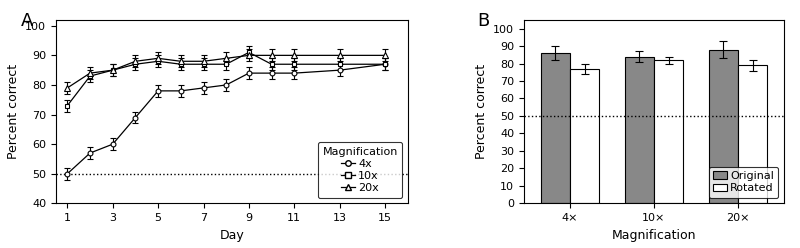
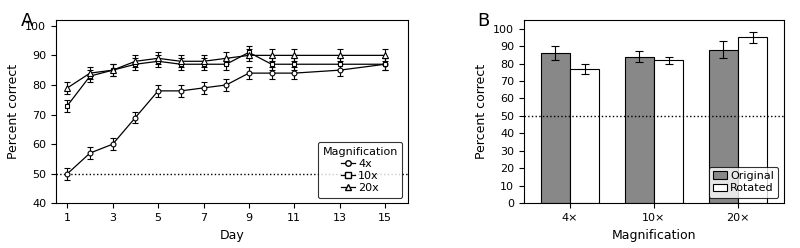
Rotated/20×: 79 -> 95
